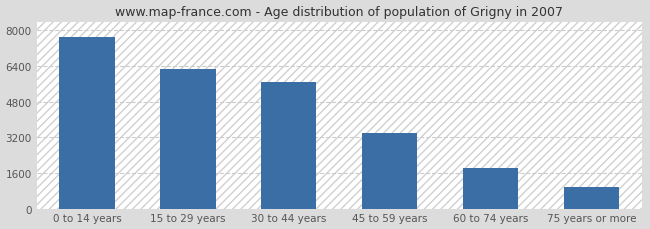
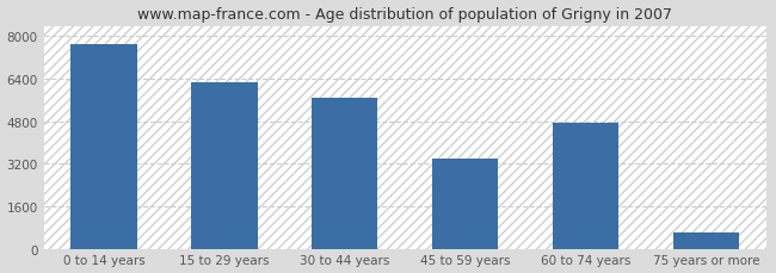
60 to 74 years: 1820 -> 4750
75 years or more: 950 -> 600
